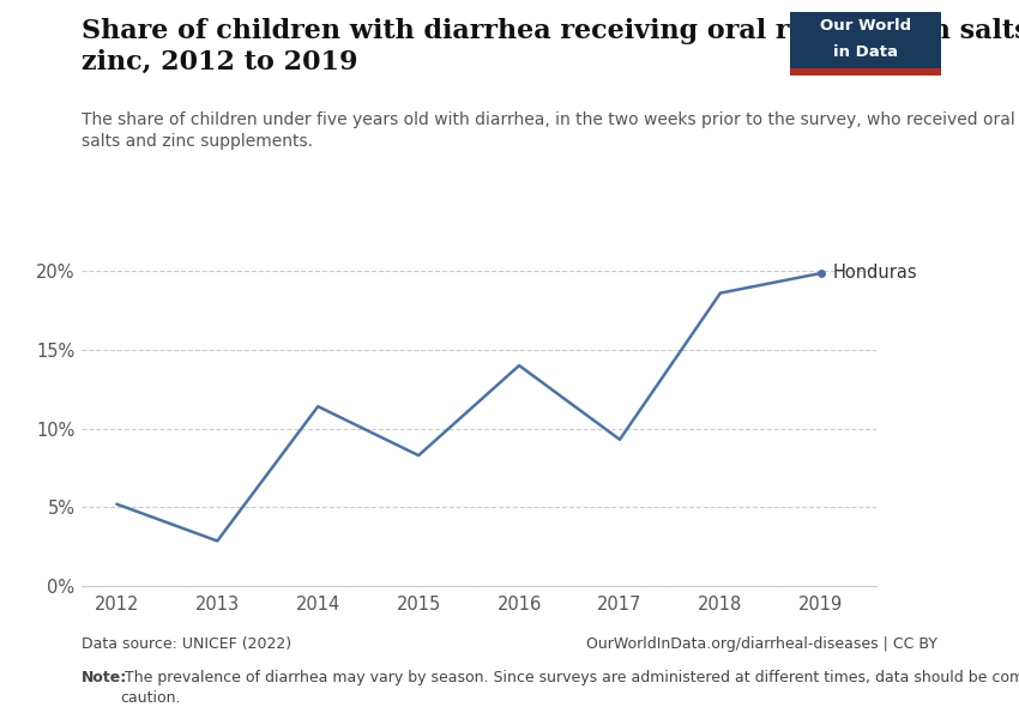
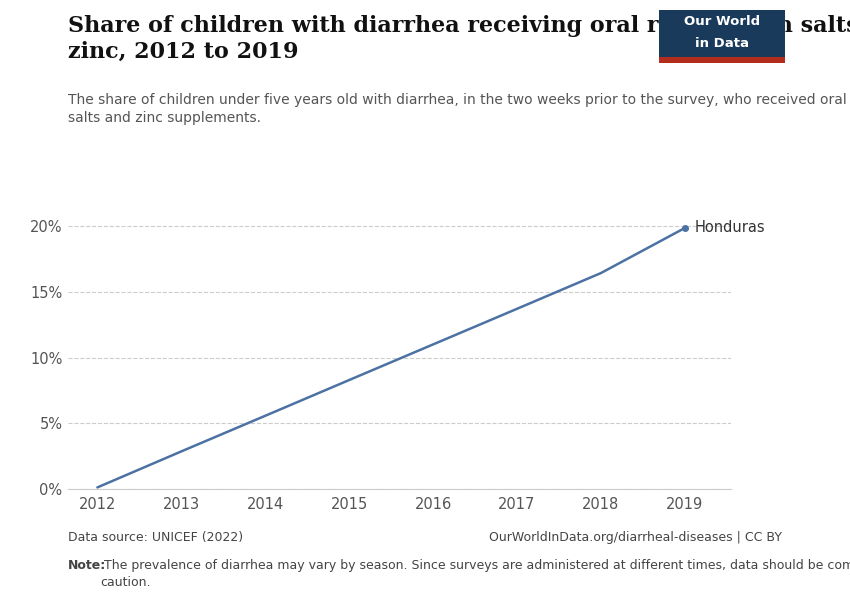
2012: 5.2% -> 0.1%
2014: 11.4% -> 5.6%
2016: 14.0% -> 11.0%
2017: 9.3% -> 13.7%
2018: 18.6% -> 16.4%
